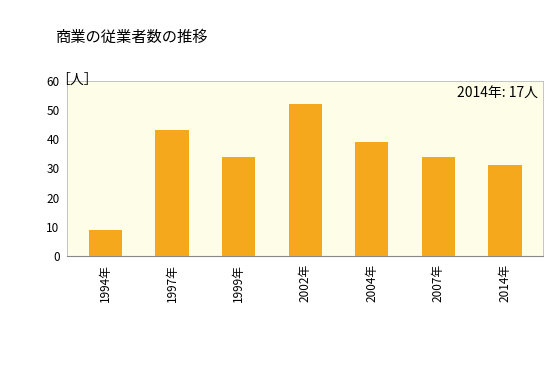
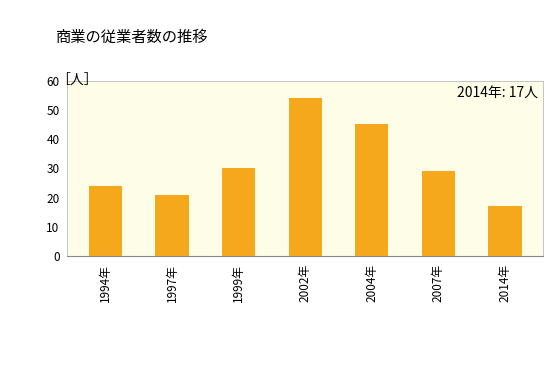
1994年: 9 -> 24
1997年: 43 -> 21
1999年: 34 -> 30
2002年: 52 -> 54
2004年: 39 -> 45
2007年: 34 -> 29
2014年: 31 -> 17
